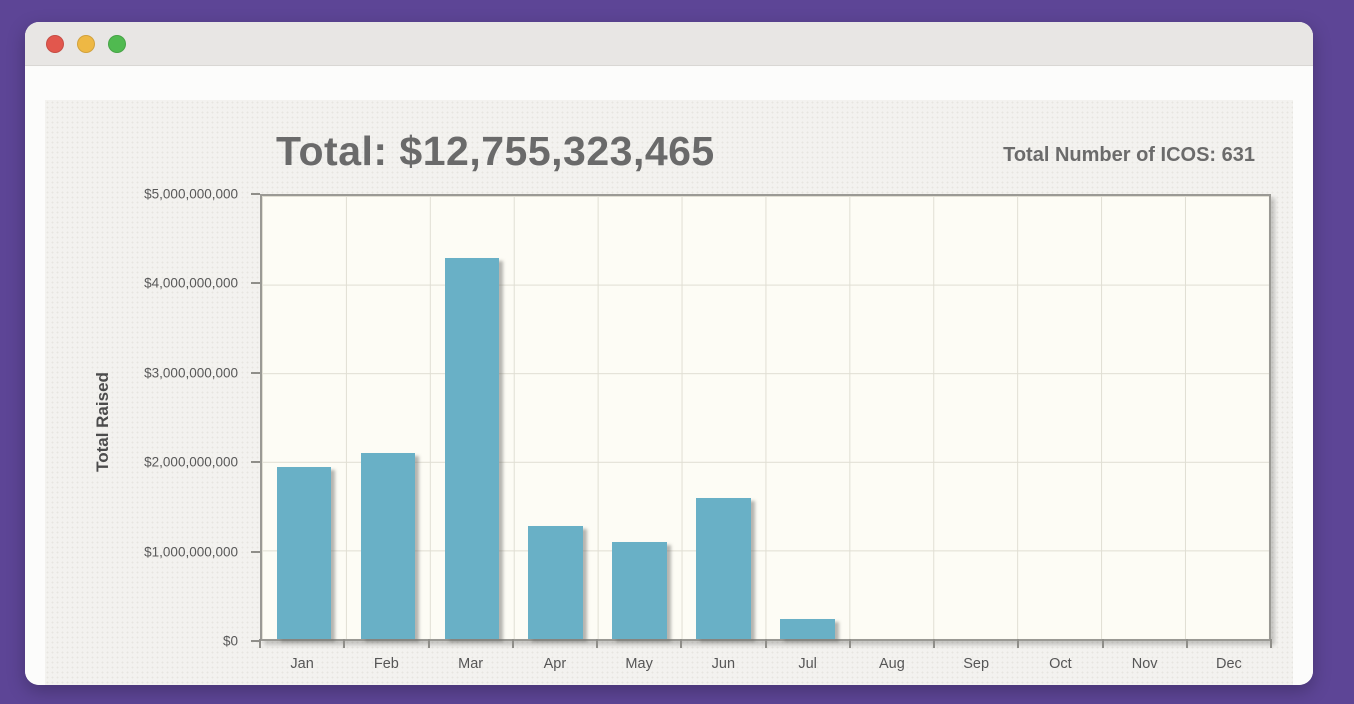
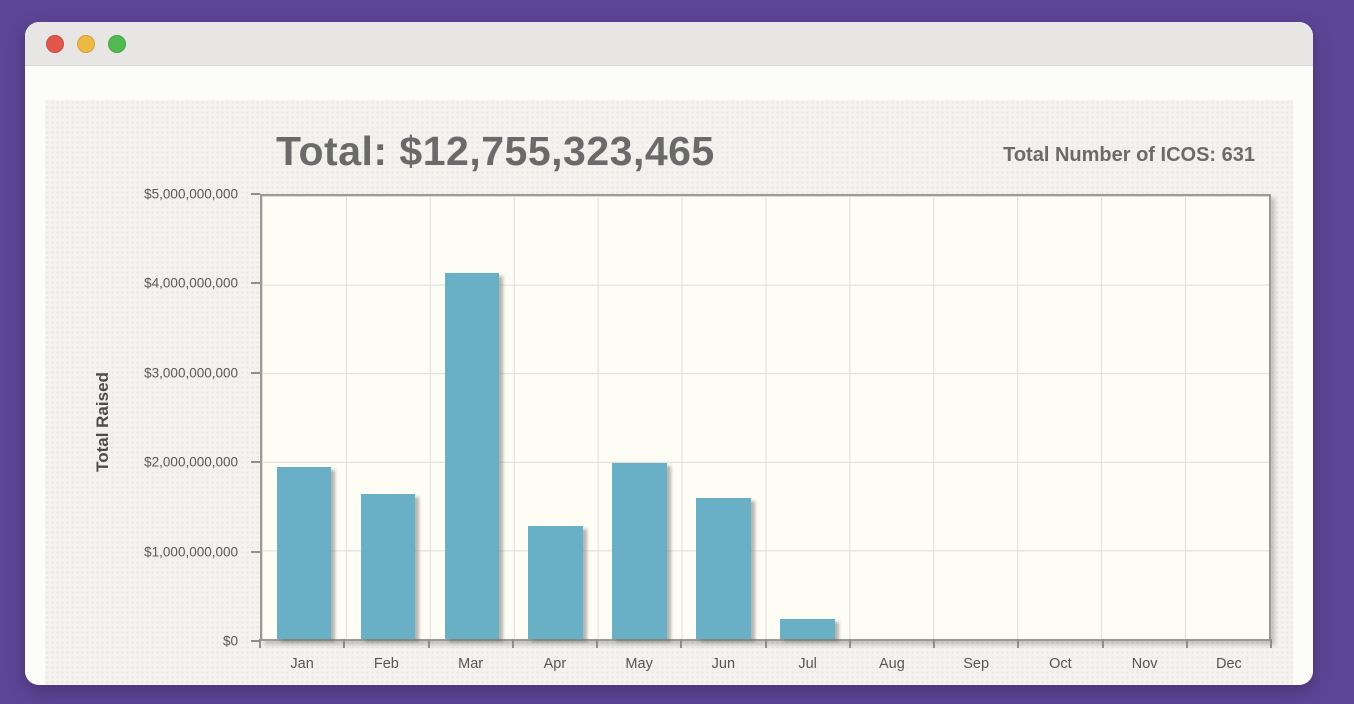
Feb: $2100000000 -> $1600000000
Mar: $4300000000 -> $4100000000
May: $1100000000 -> $2000000000
